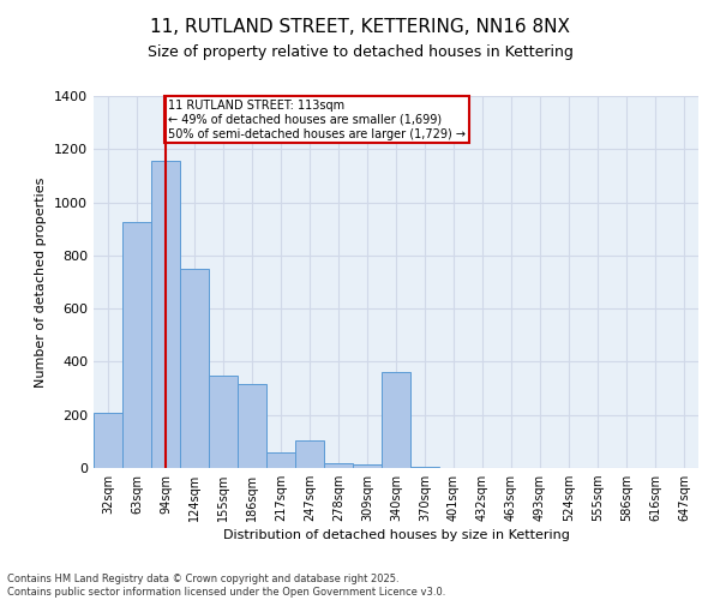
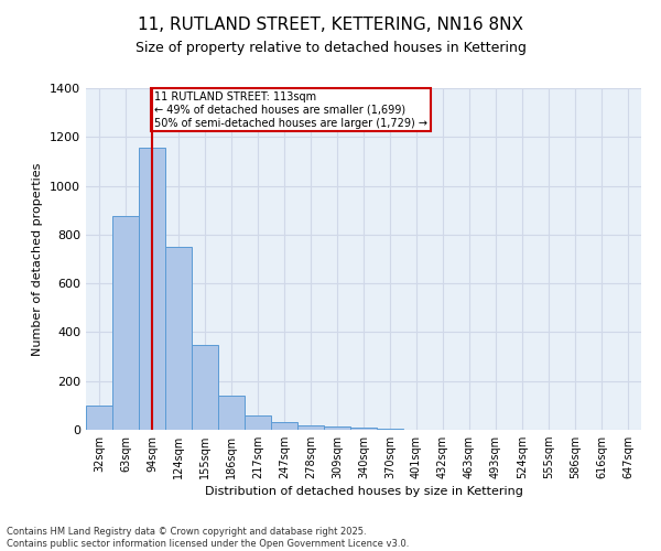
32sqm: 210 -> 100
63sqm: 925 -> 875
186sqm: 315 -> 140
247sqm: 105 -> 30
340sqm: 360 -> 10
